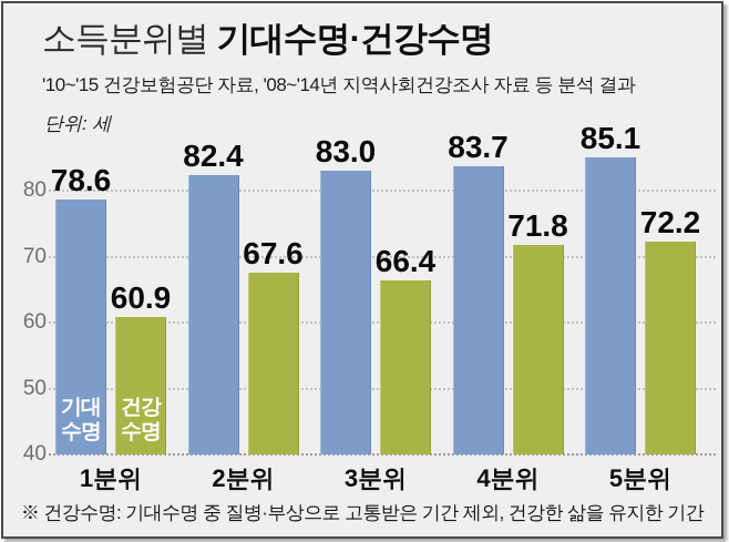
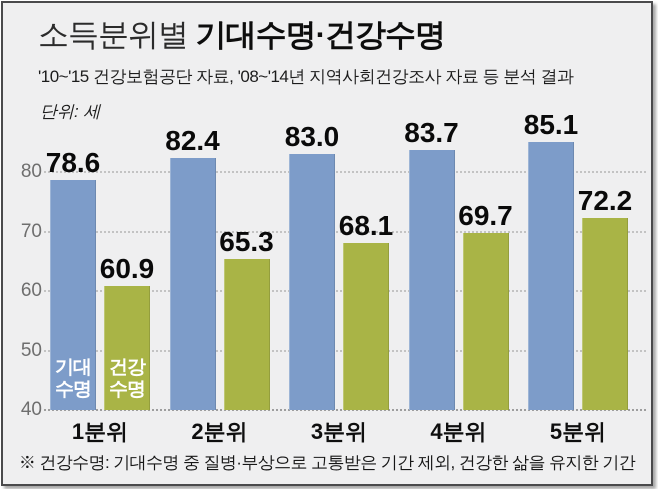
건강수명/2분위: 67.6 -> 65.3
건강수명/3분위: 66.4 -> 68.1
건강수명/4분위: 71.8 -> 69.7
